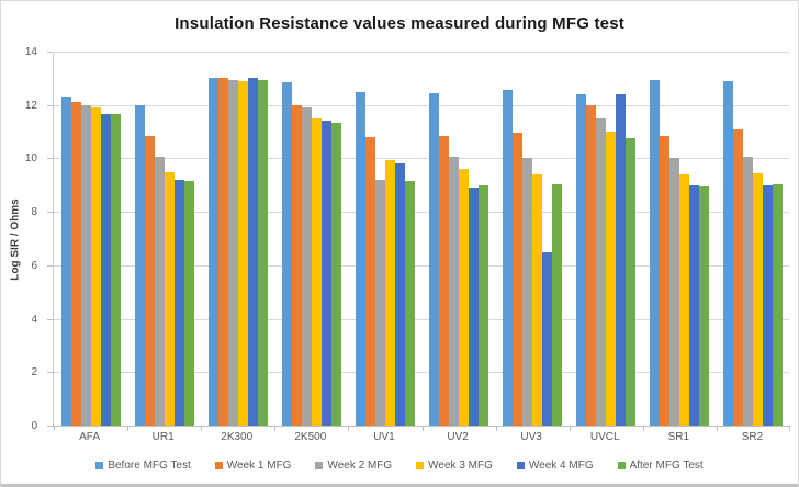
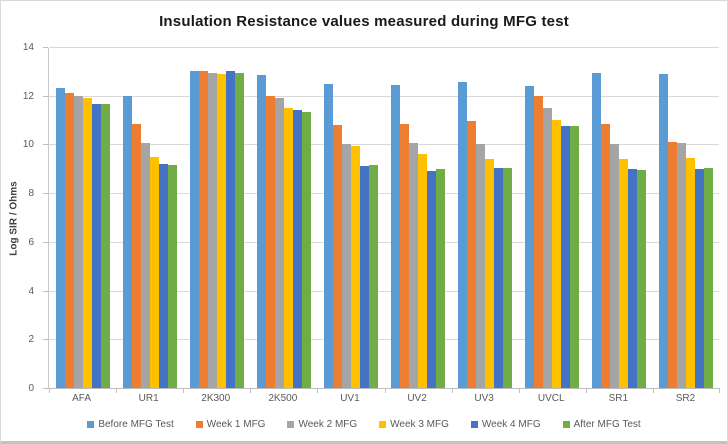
Week 2 MFG/UV1: 9.2 -> 10.0
Week 4 MFG/UV1: 9.8 -> 9.1
Week 4 MFG/UV3: 6.5 -> 9.1
Week 4 MFG/UVCL: 12.4 -> 10.8
Week 1 MFG/SR2: 11.1 -> 10.1
